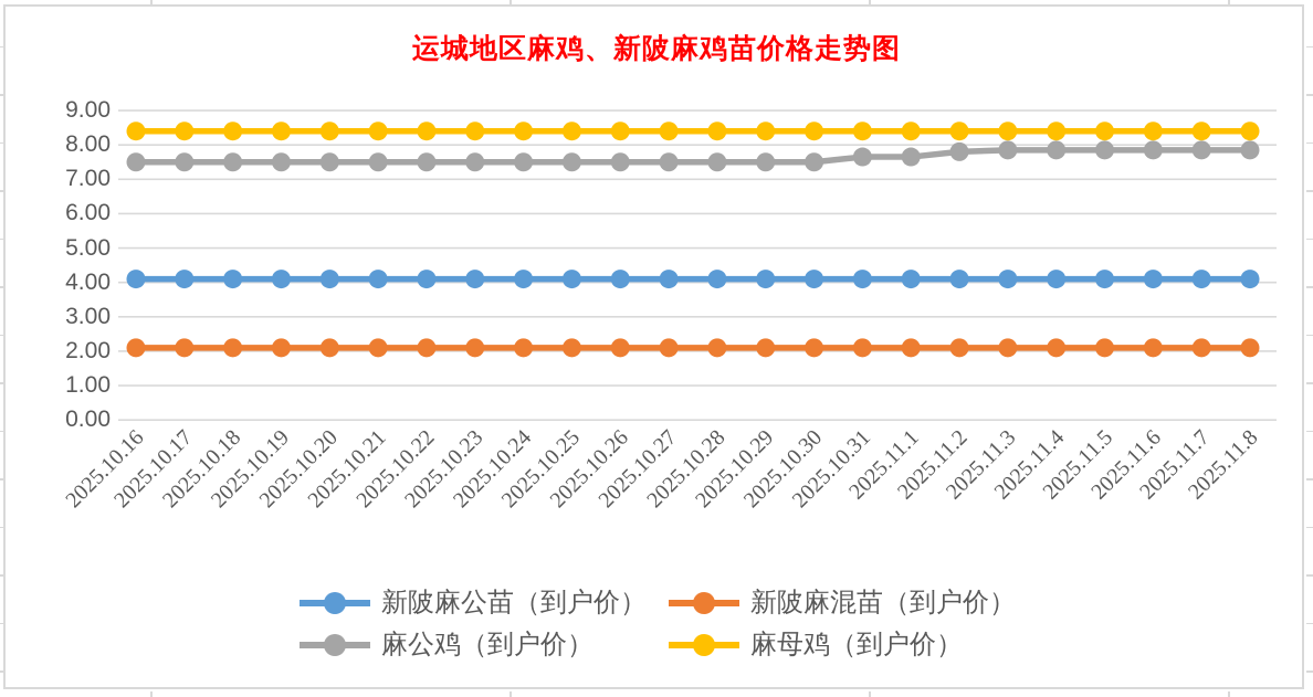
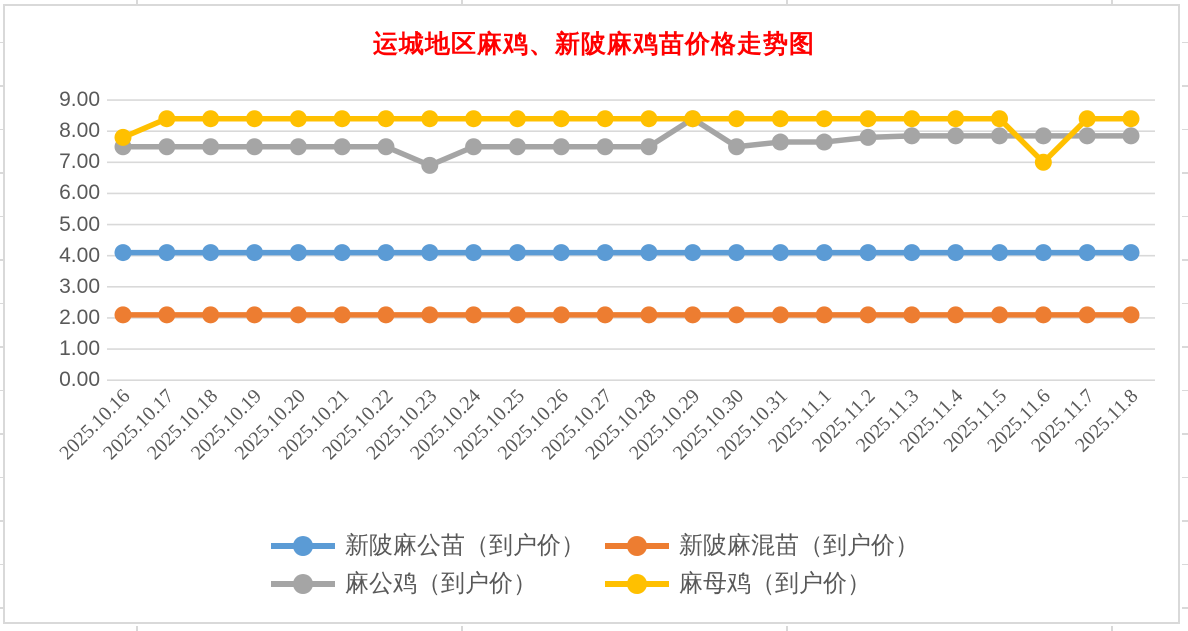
麻母鸡（到户价）/2025.10.16: 8.4 -> 7.8
麻公鸡（到户价）/2025.10.23: 7.5 -> 6.9
麻公鸡（到户价）/2025.10.29: 7.5 -> 8.4
麻母鸡（到户价）/2025.11.6: 8.4 -> 7.0
